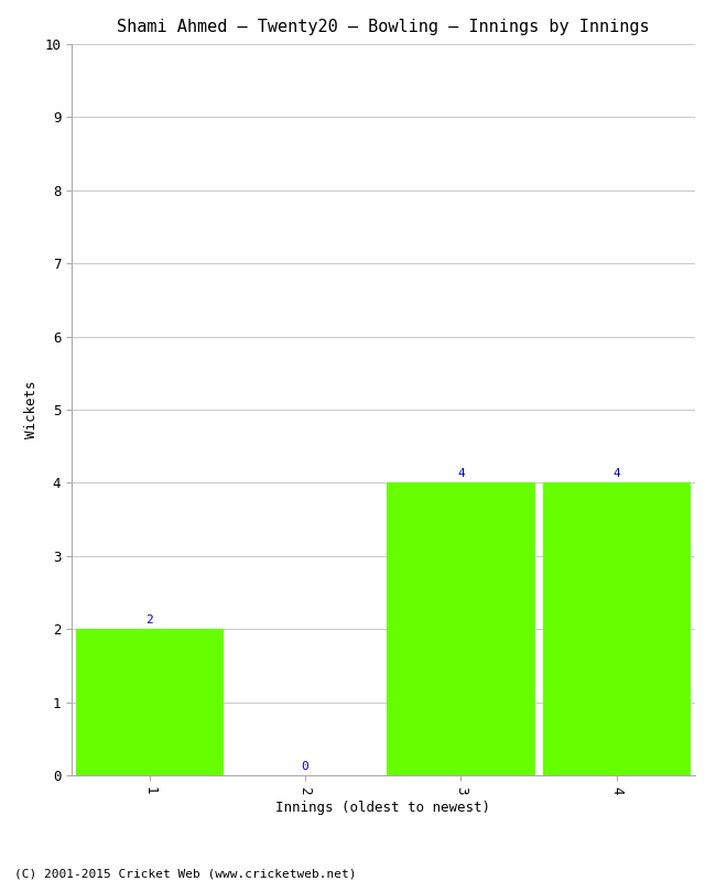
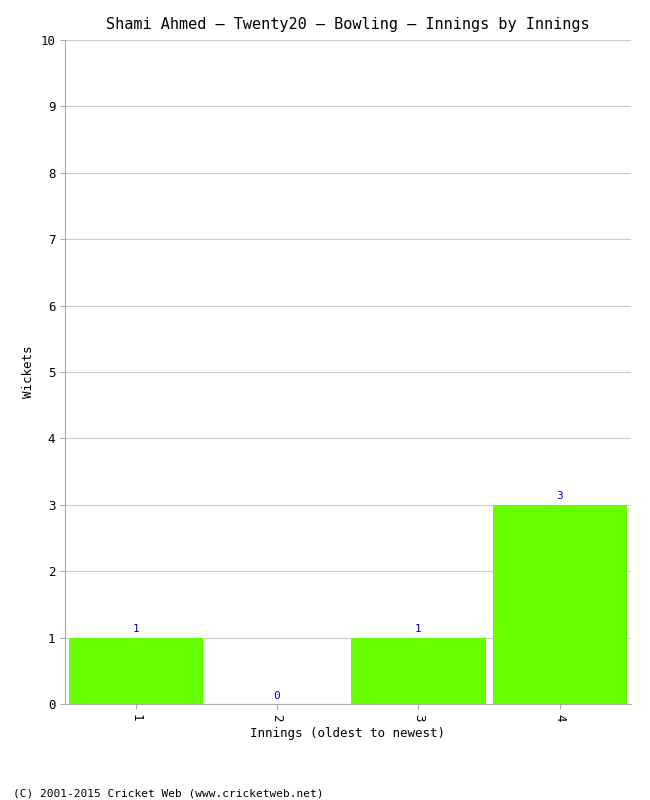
1: 2 -> 1
3: 4 -> 1
4: 4 -> 3
